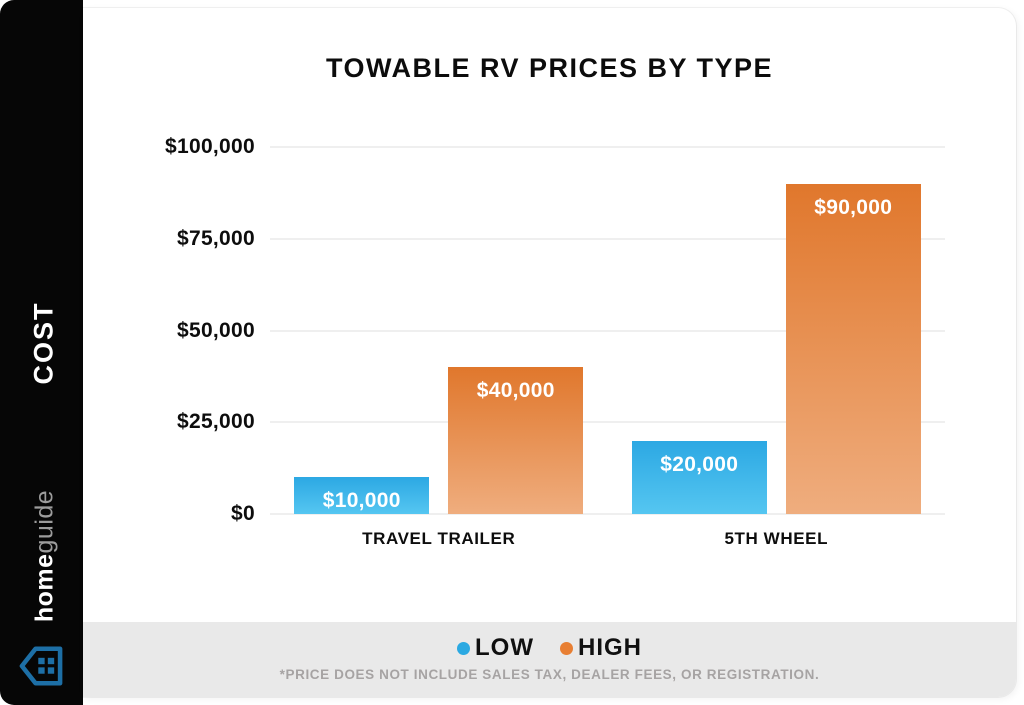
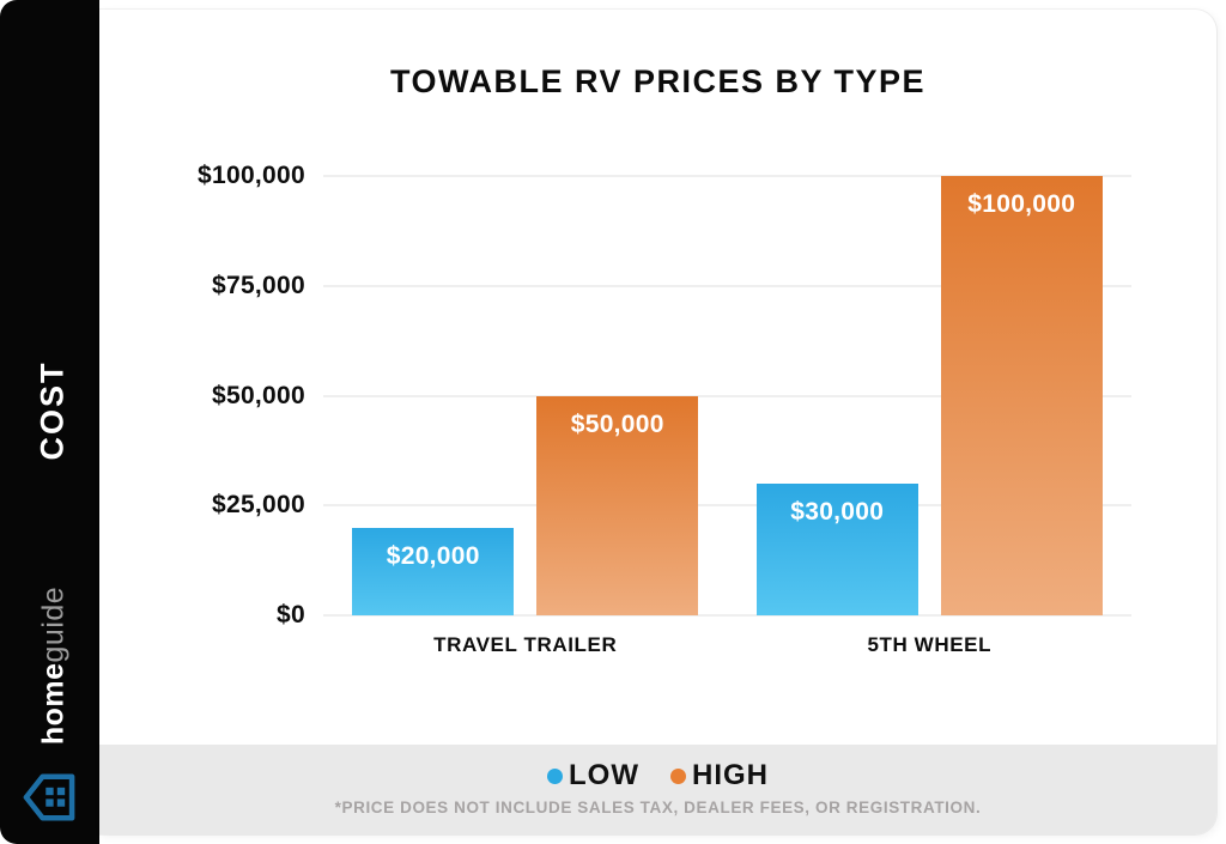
LOW/TRAVEL TRAILER: $10,000 -> $20,000
HIGH/TRAVEL TRAILER: $40,000 -> $50,000
LOW/5TH WHEEL: $20,000 -> $30,000
HIGH/5TH WHEEL: $90,000 -> $100,000
